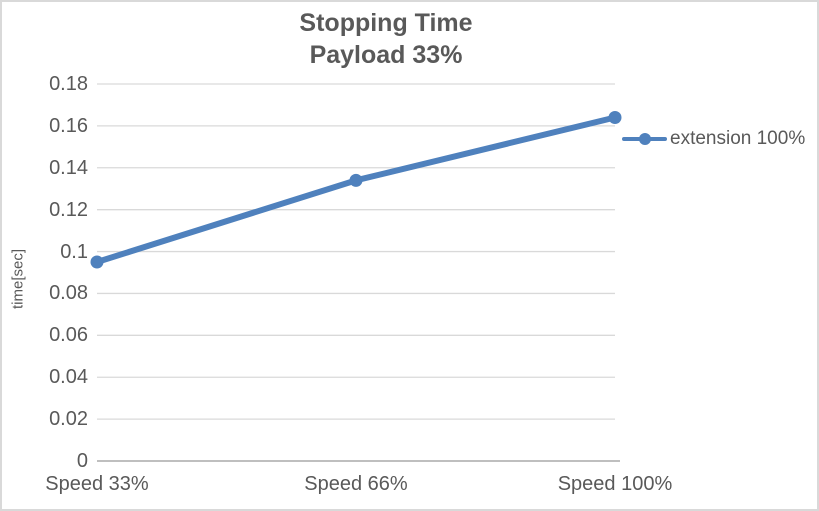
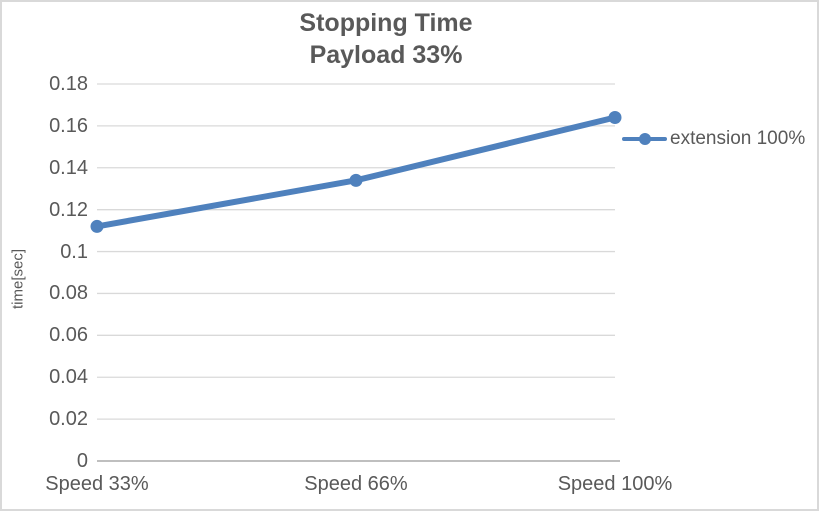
Speed 33%: 0.095 -> 0.112
